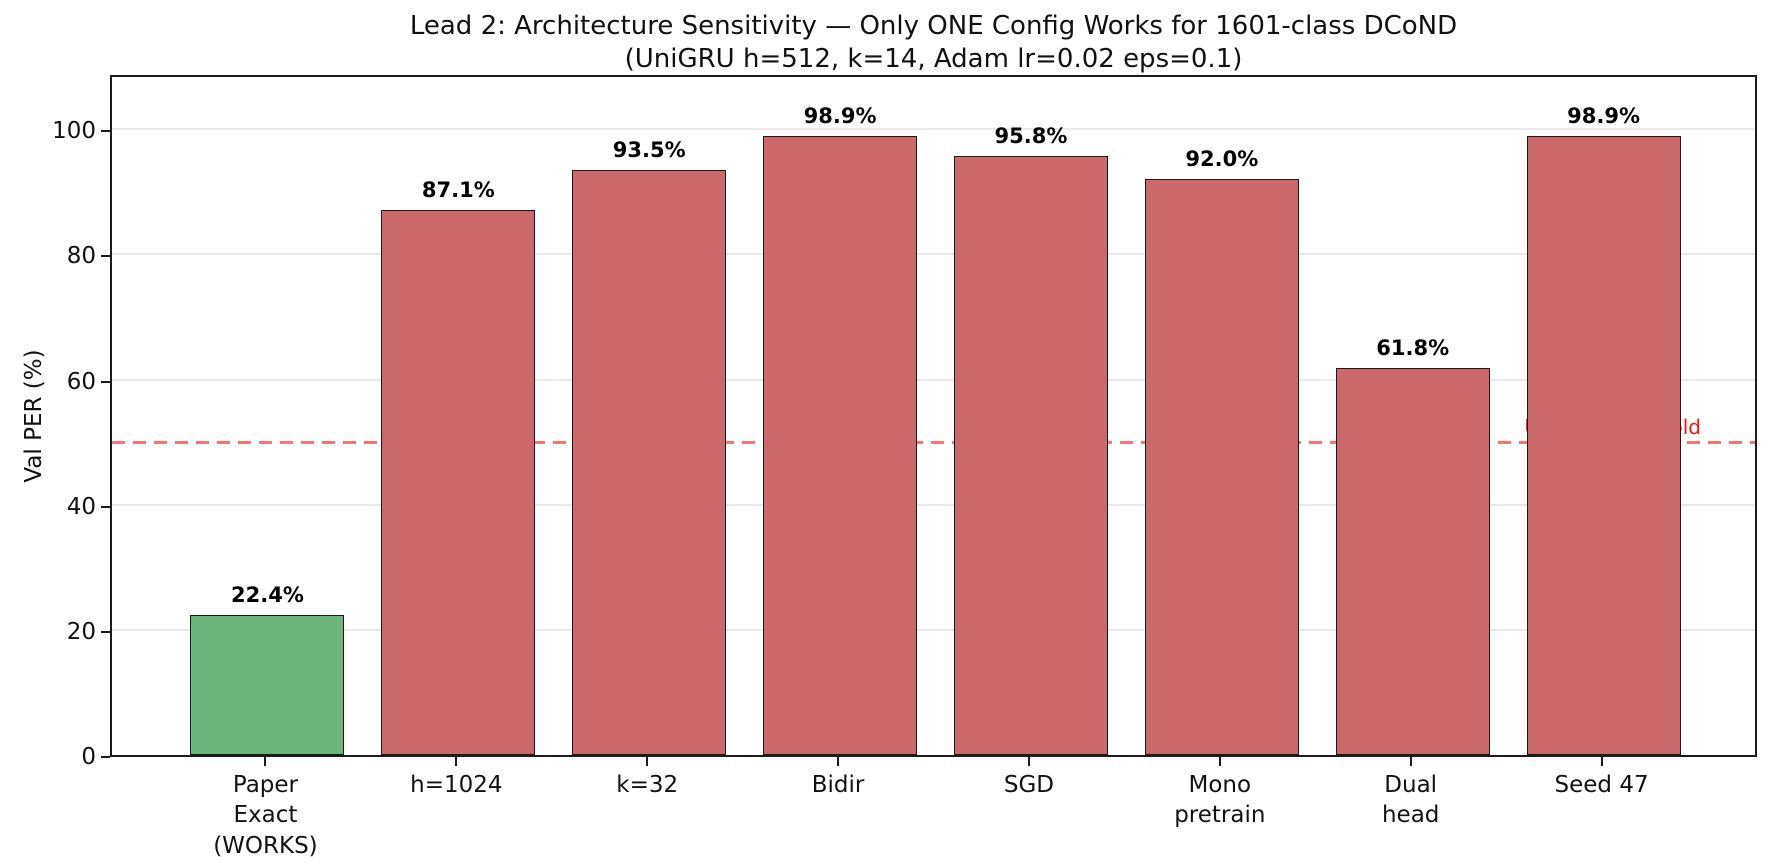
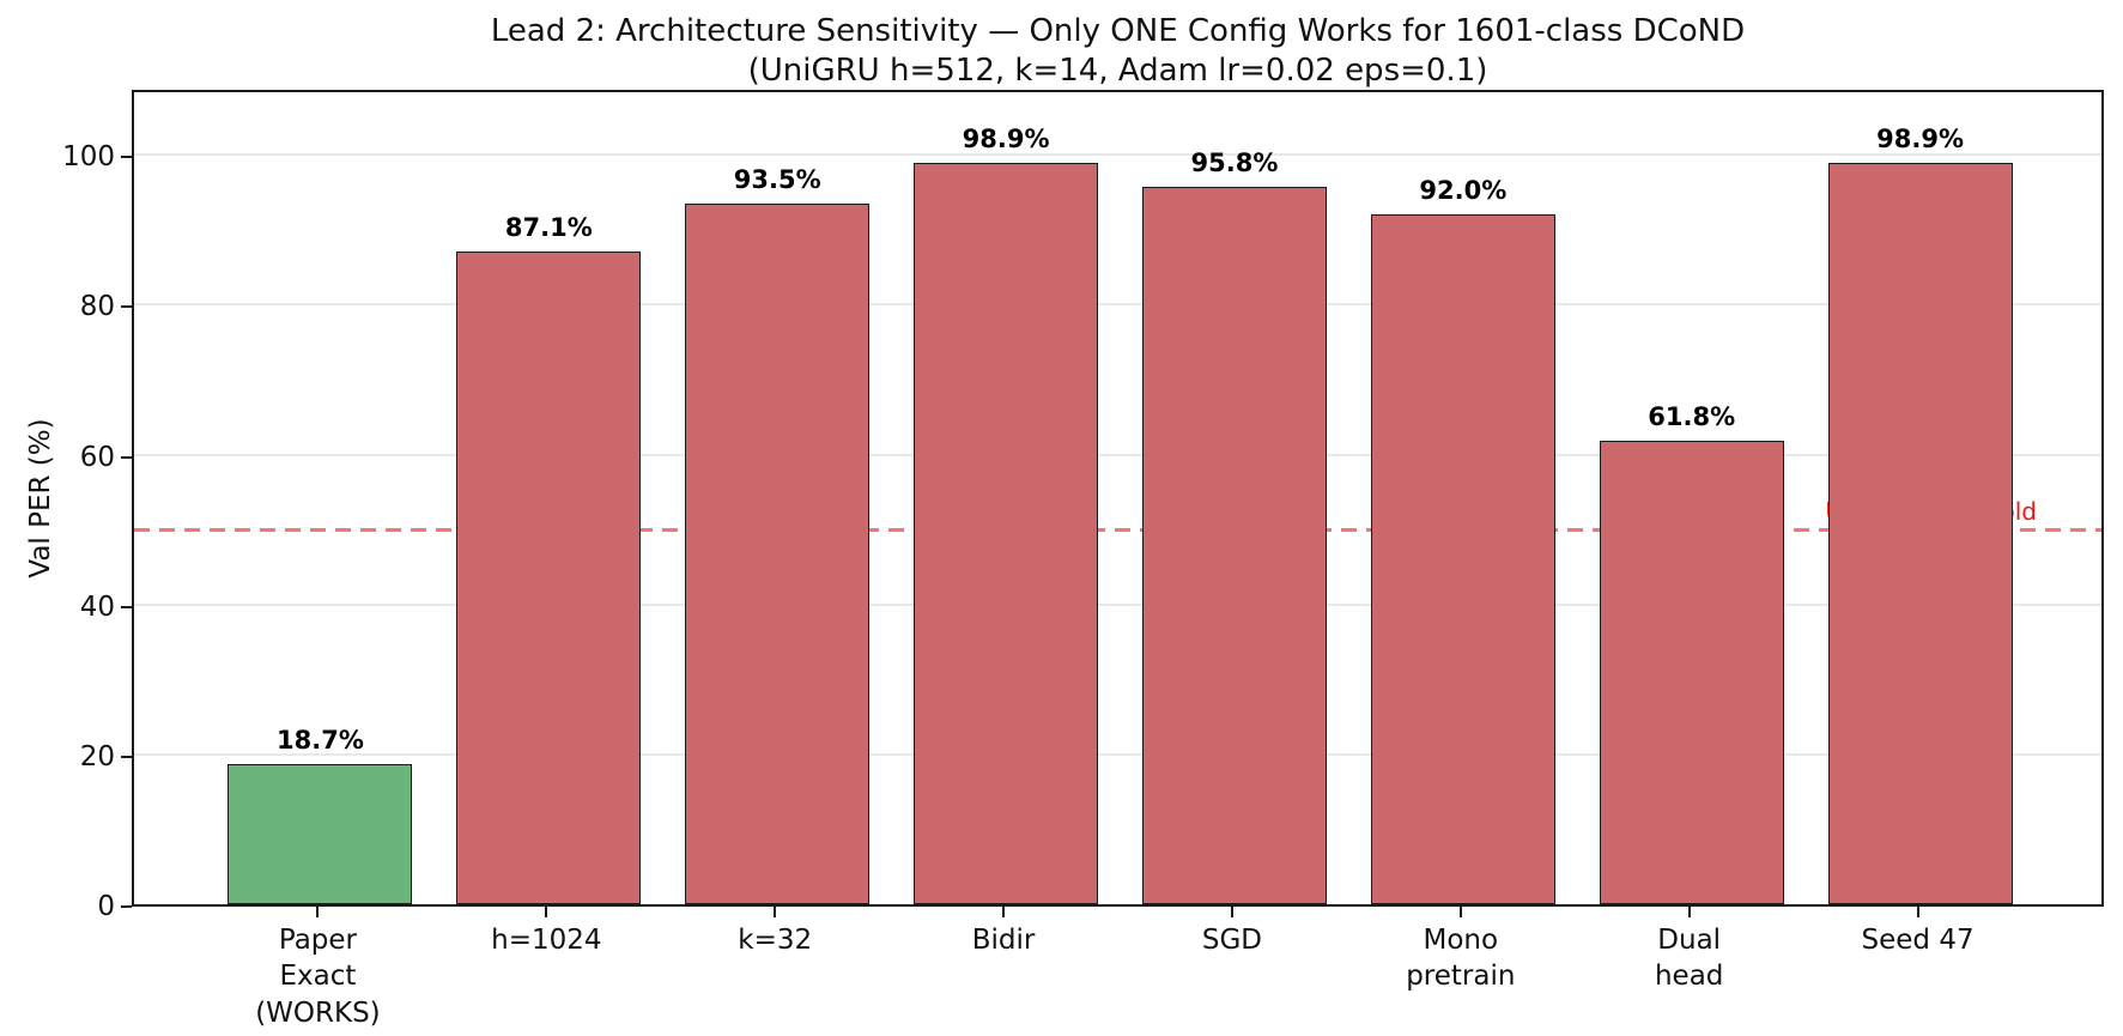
Paper Exact (WORKS): 22.4% -> 18.7%
